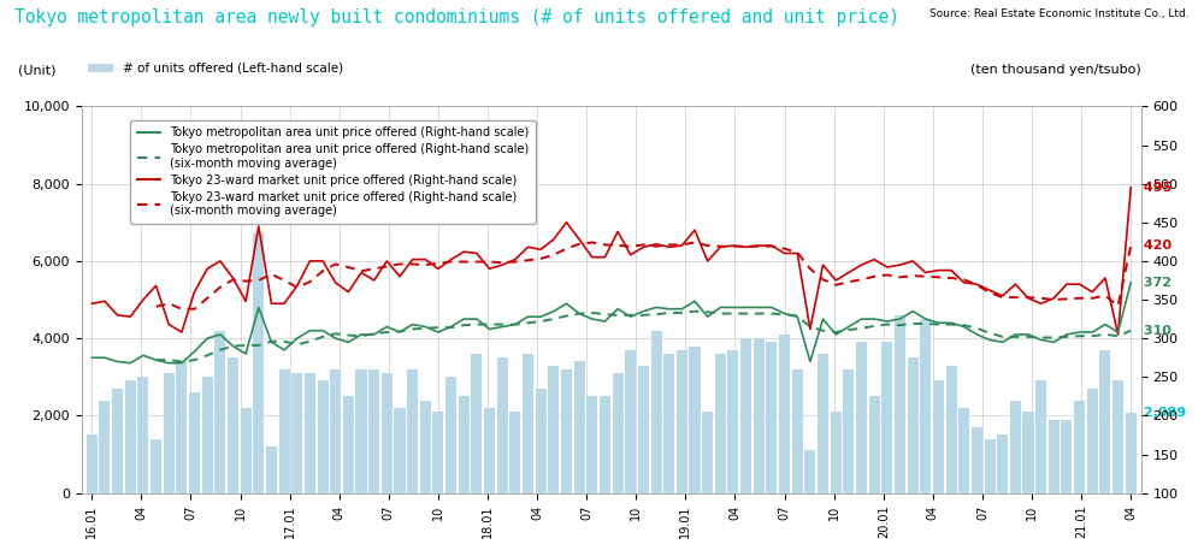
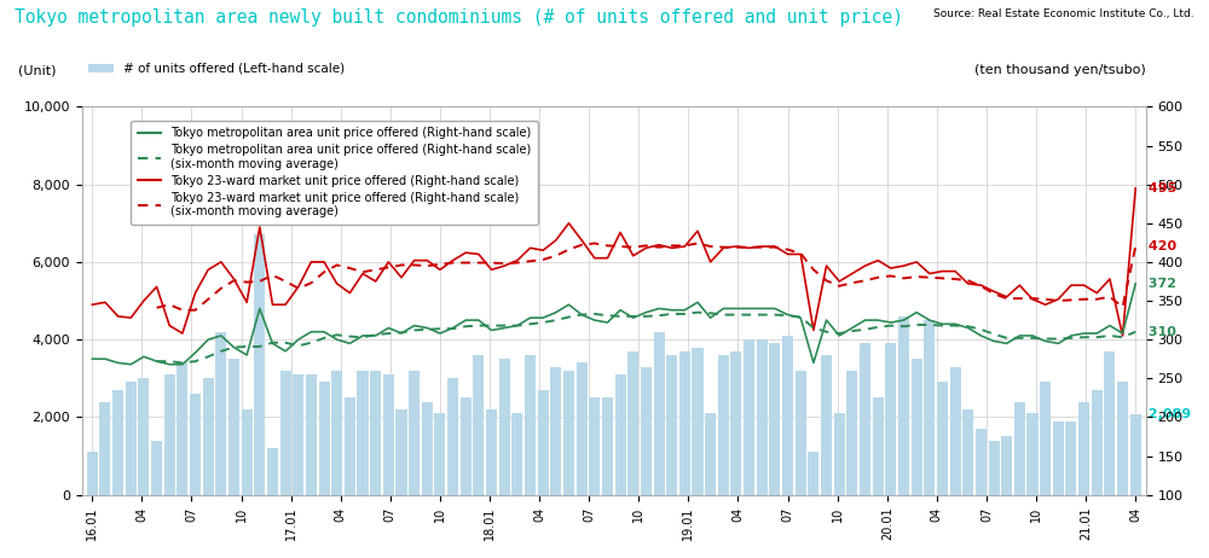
# of units offered (Left-hand scale)/16.01: 1,500 -> 1,100
